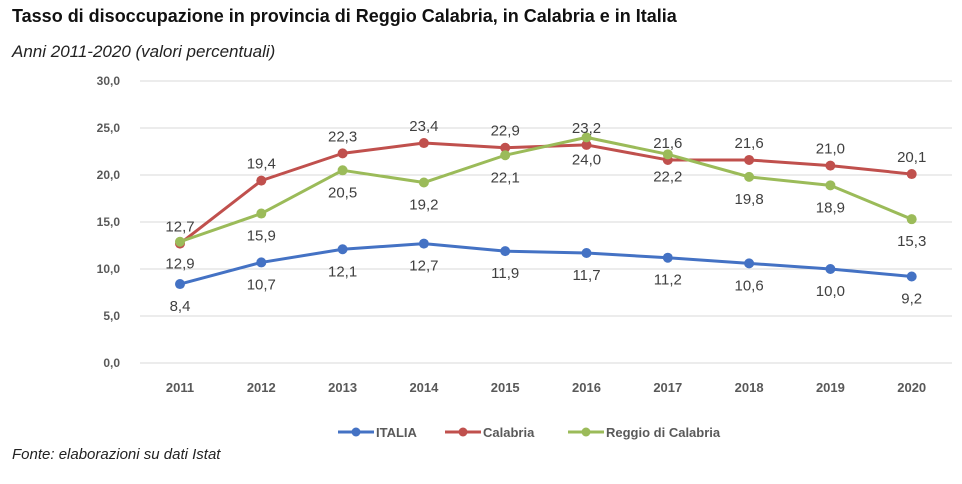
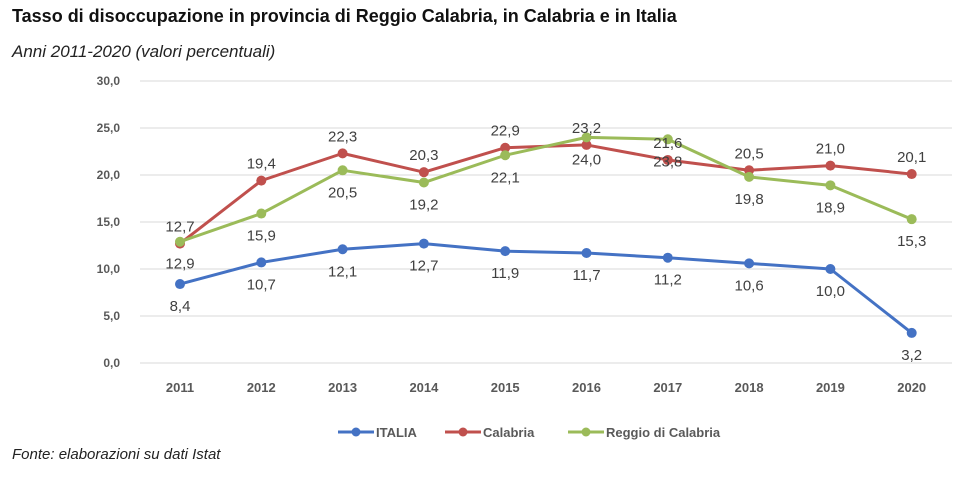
Calabria/2014: 23,4 -> 20,3
Reggio di Calabria/2017: 22,2 -> 23,8
Calabria/2018: 21,6 -> 20,5
ITALIA/2020: 9,2 -> 3,2
